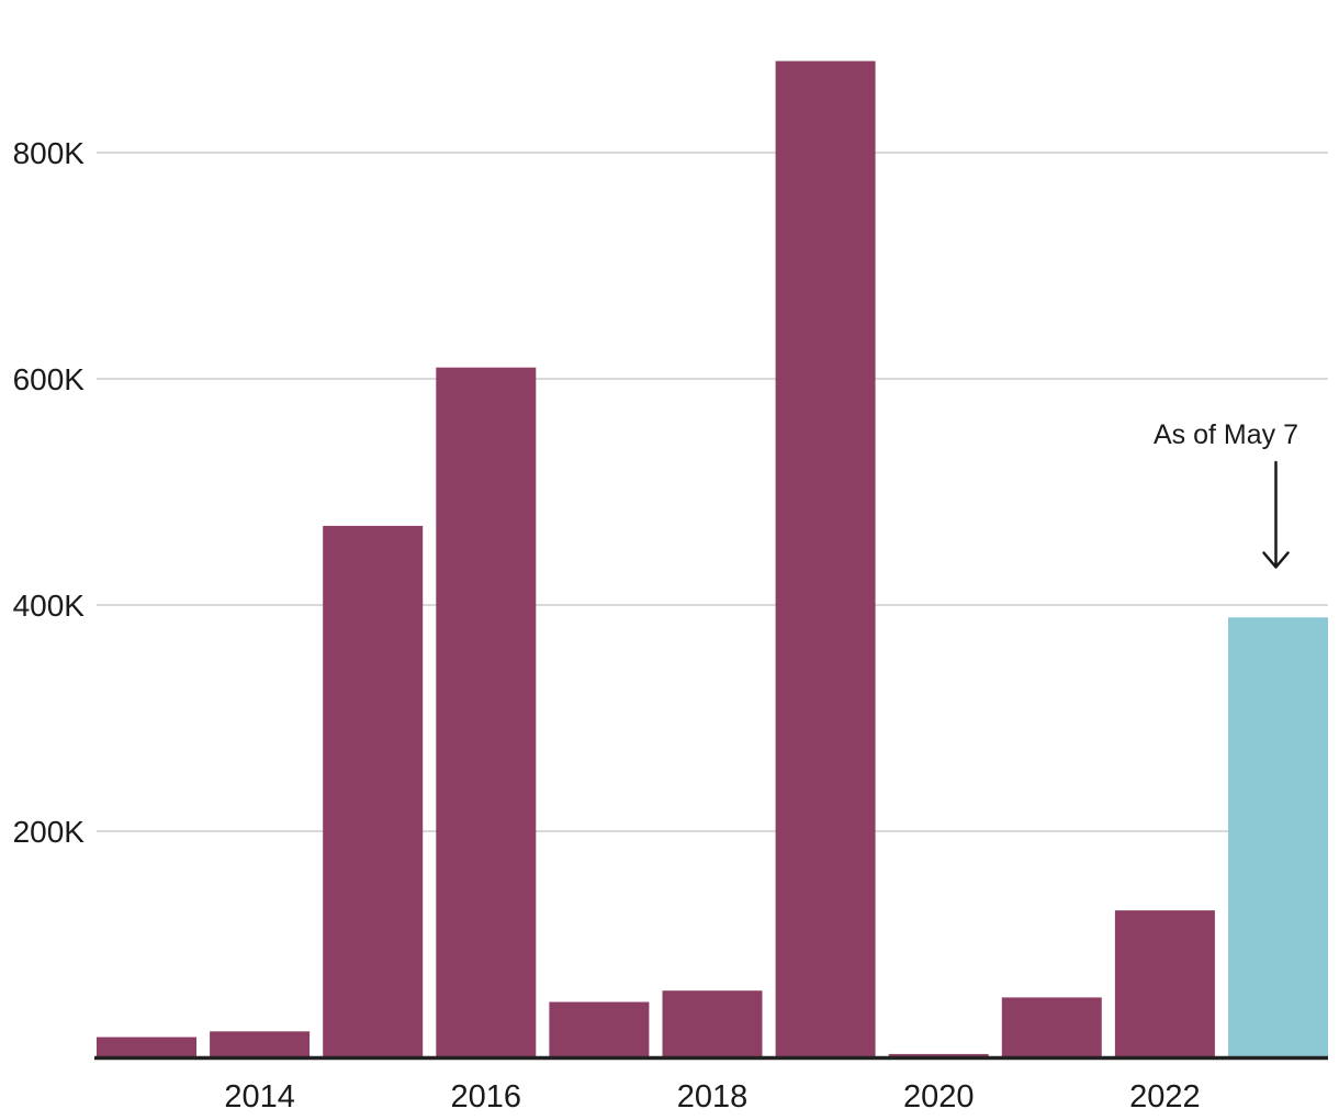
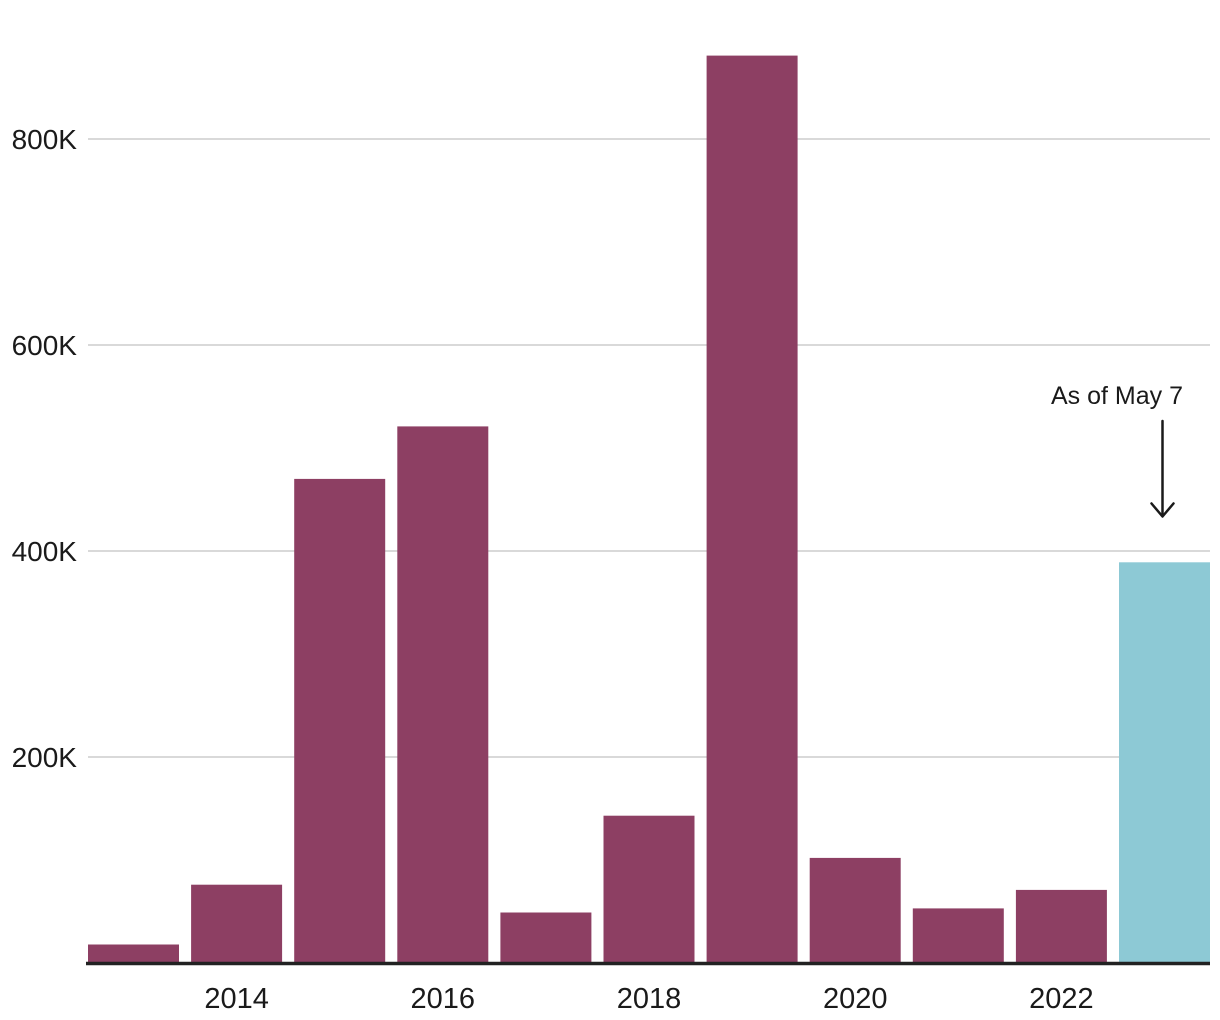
2014: 23K -> 76K
2016: 610K -> 521K
2018: 59K -> 143K
2020: 3K -> 102K
2022: 130K -> 71K
